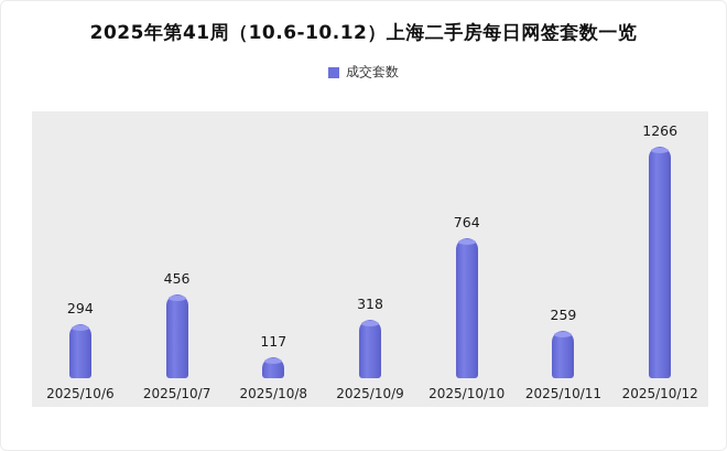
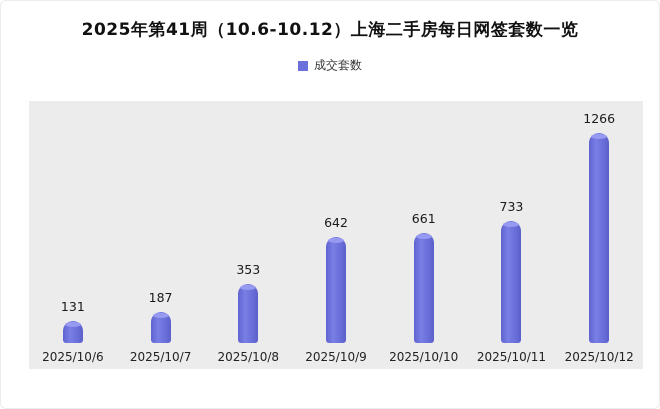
2025/10/6: 294 -> 131
2025/10/7: 456 -> 187
2025/10/8: 117 -> 353
2025/10/9: 318 -> 642
2025/10/10: 764 -> 661
2025/10/11: 259 -> 733
